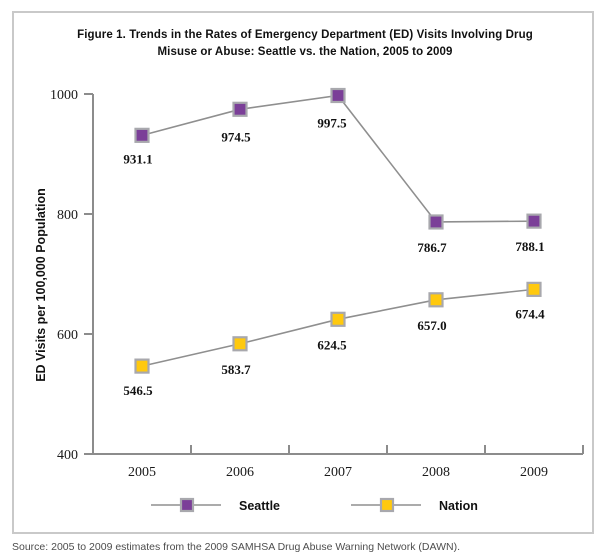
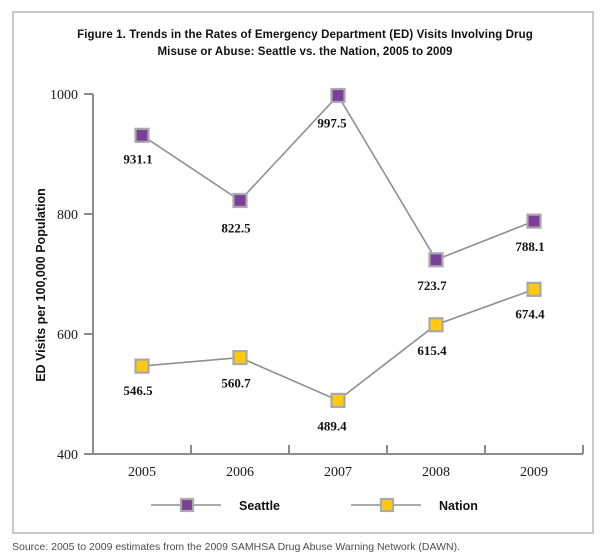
Seattle/2006: 974.5 -> 822.5
Nation/2006: 583.7 -> 560.7
Nation/2007: 624.5 -> 489.4
Seattle/2008: 786.7 -> 723.7
Nation/2008: 657.0 -> 615.4
